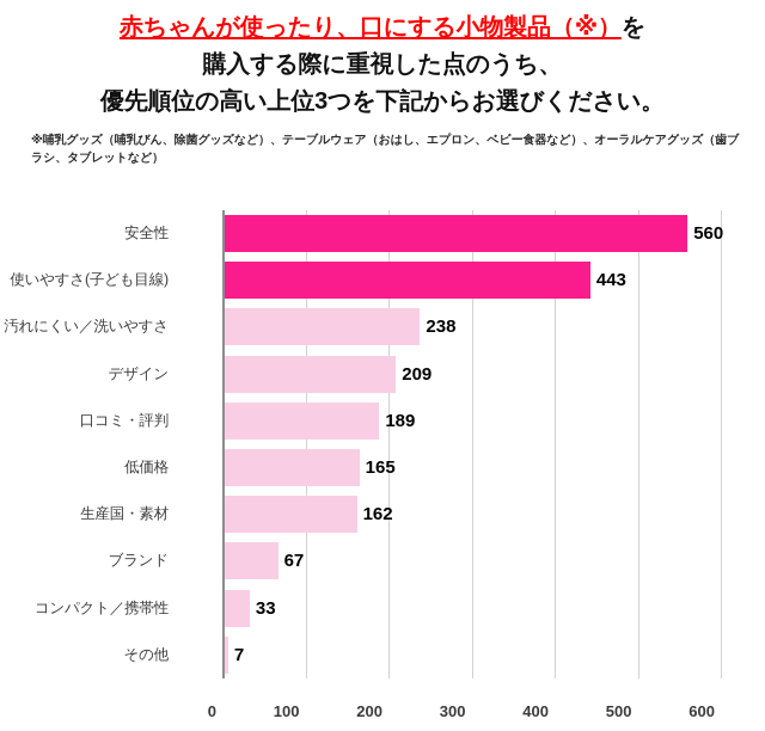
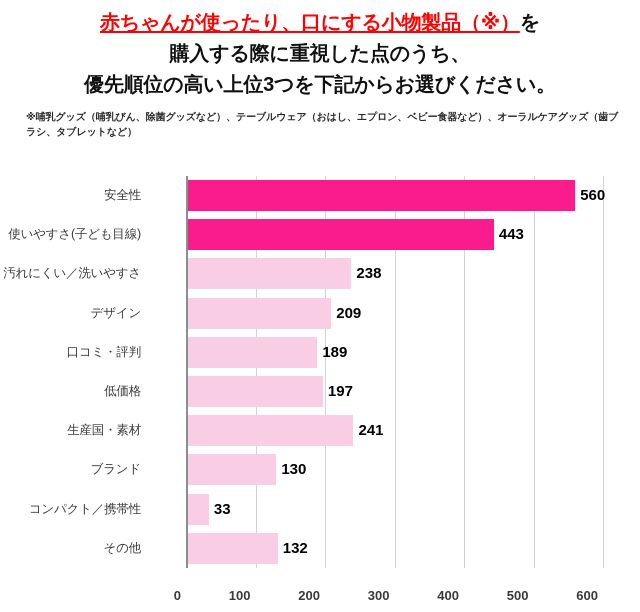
低価格: 165 -> 197
生産国・素材: 162 -> 241
ブランド: 67 -> 130
その他: 7 -> 132
